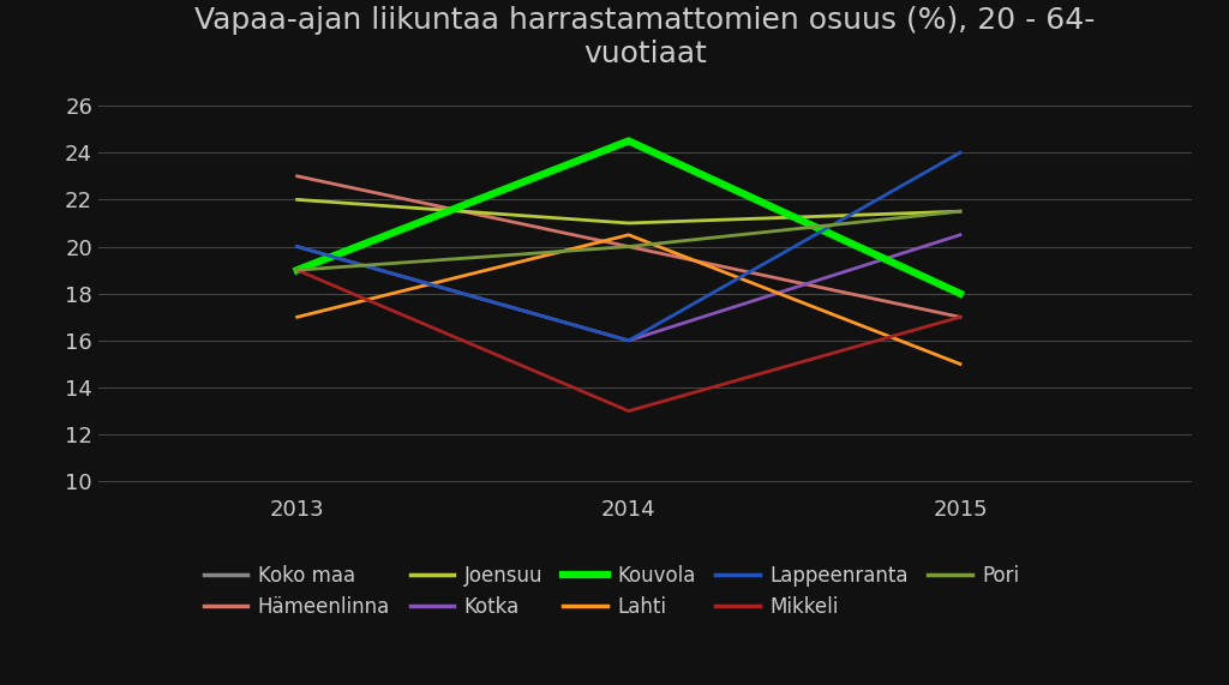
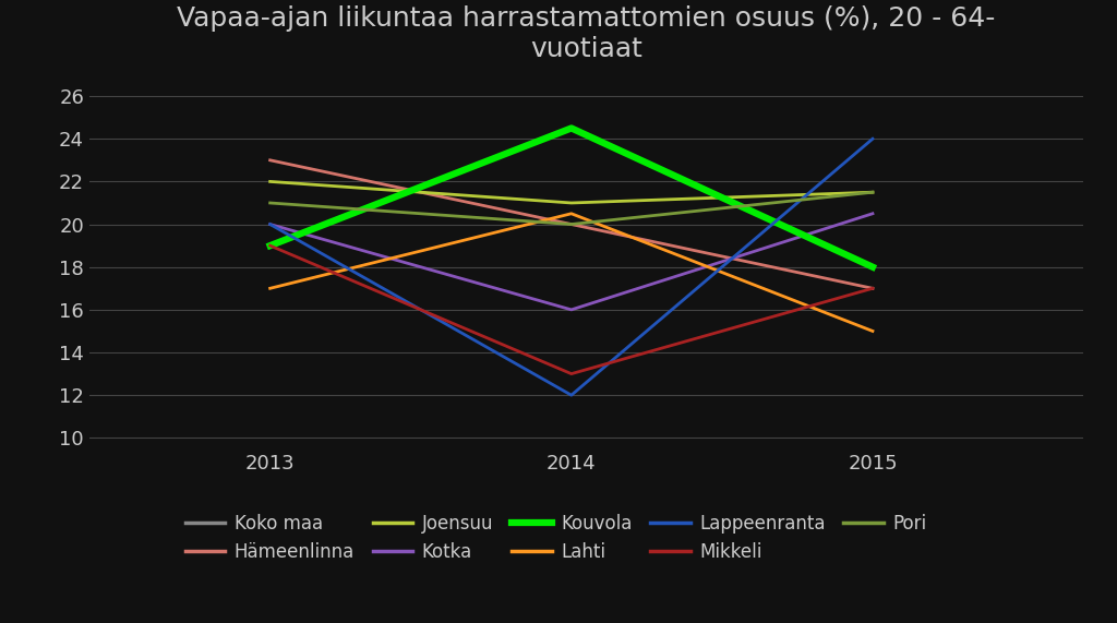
Pori/2013: 19.0 -> 21.0
Lappeenranta/2014: 16 -> 12
